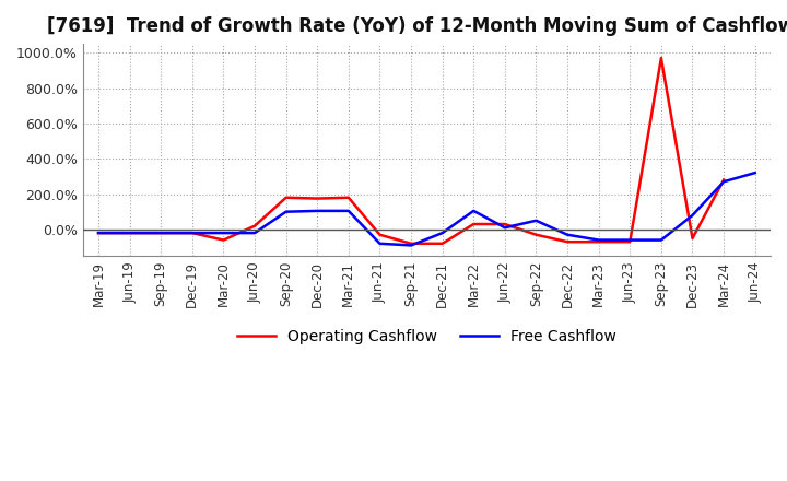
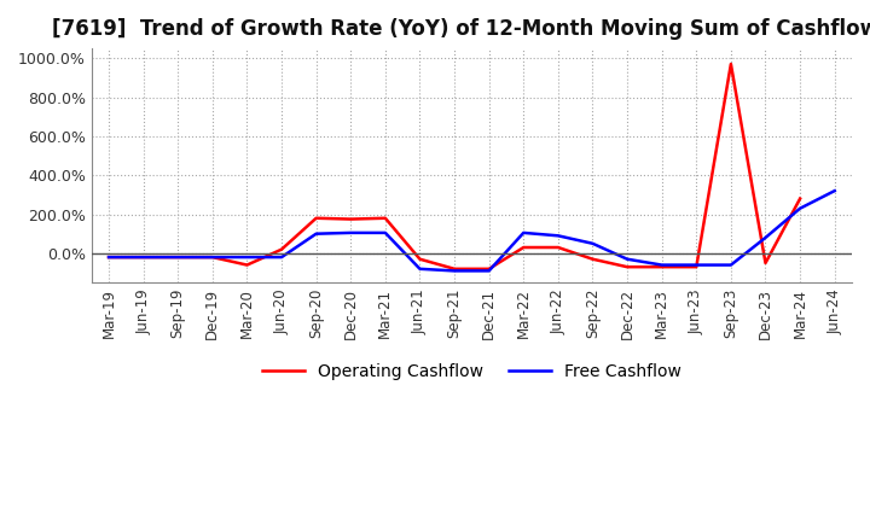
Free Cashflow/Dec-21: -20% -> -90%
Free Cashflow/Jun-22: 10% -> 90%
Free Cashflow/Mar-24: 270% -> 230%
